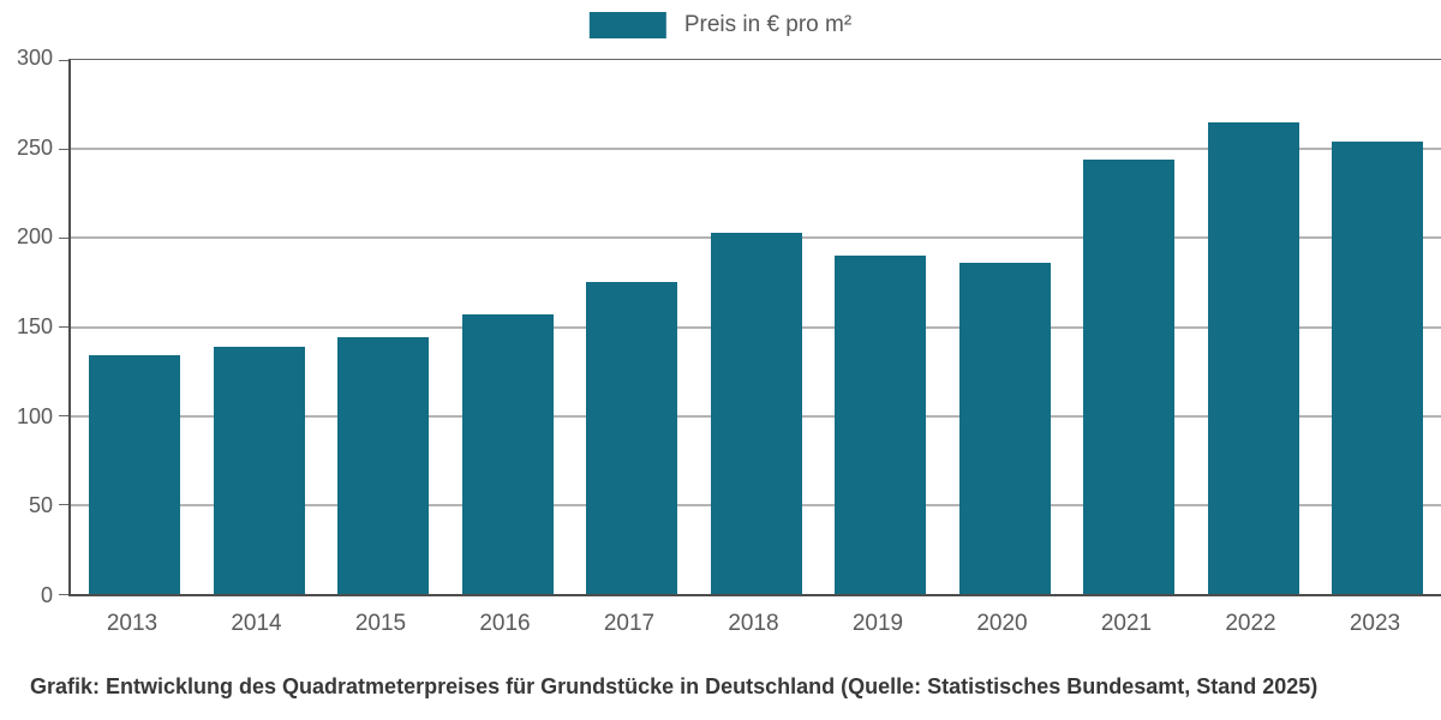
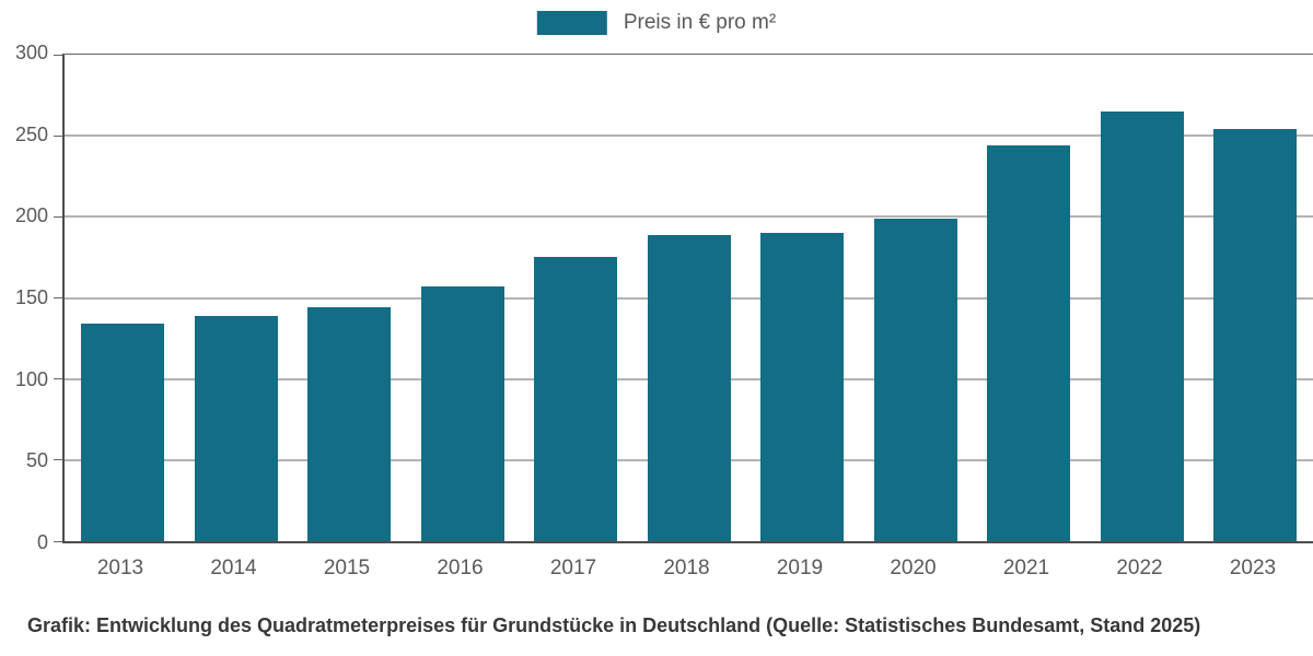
2018: 203 -> 189
2020: 186 -> 199
